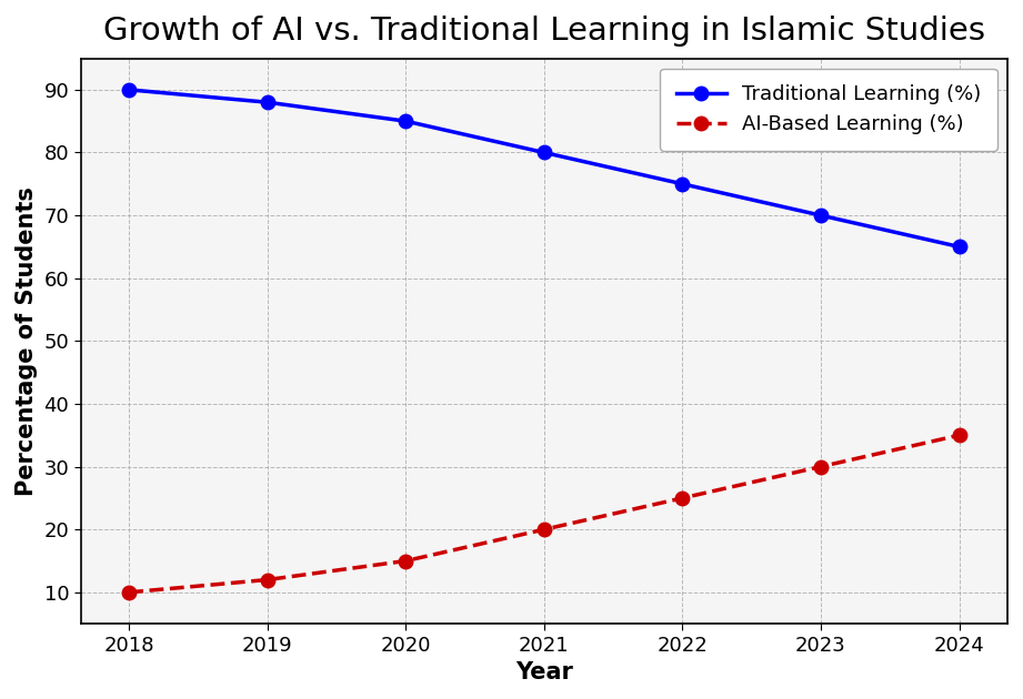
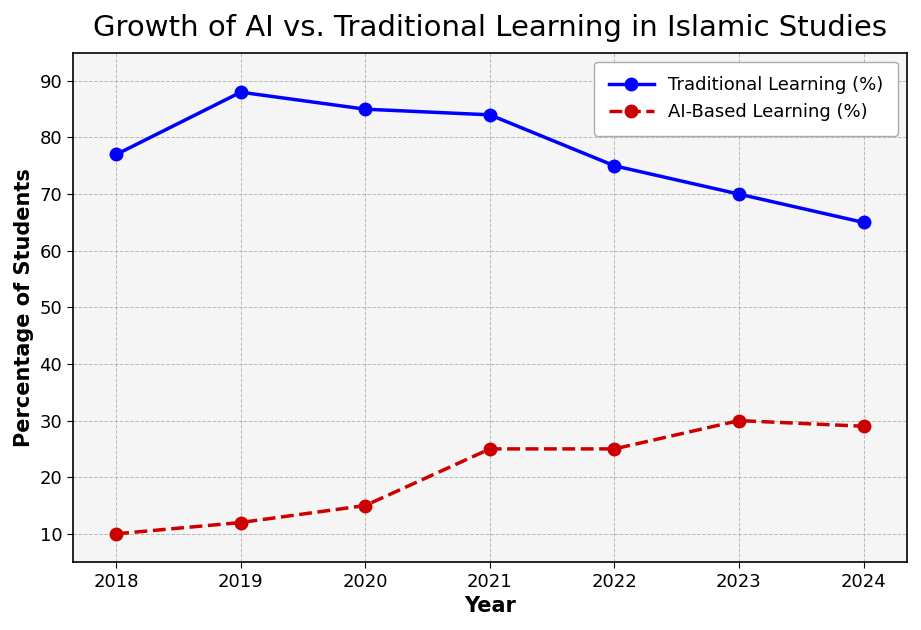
Traditional Learning (%)/2018: 90 -> 77
Traditional Learning (%)/2021: 80 -> 84
AI-Based Learning (%)/2021: 20 -> 25
AI-Based Learning (%)/2024: 35 -> 29
